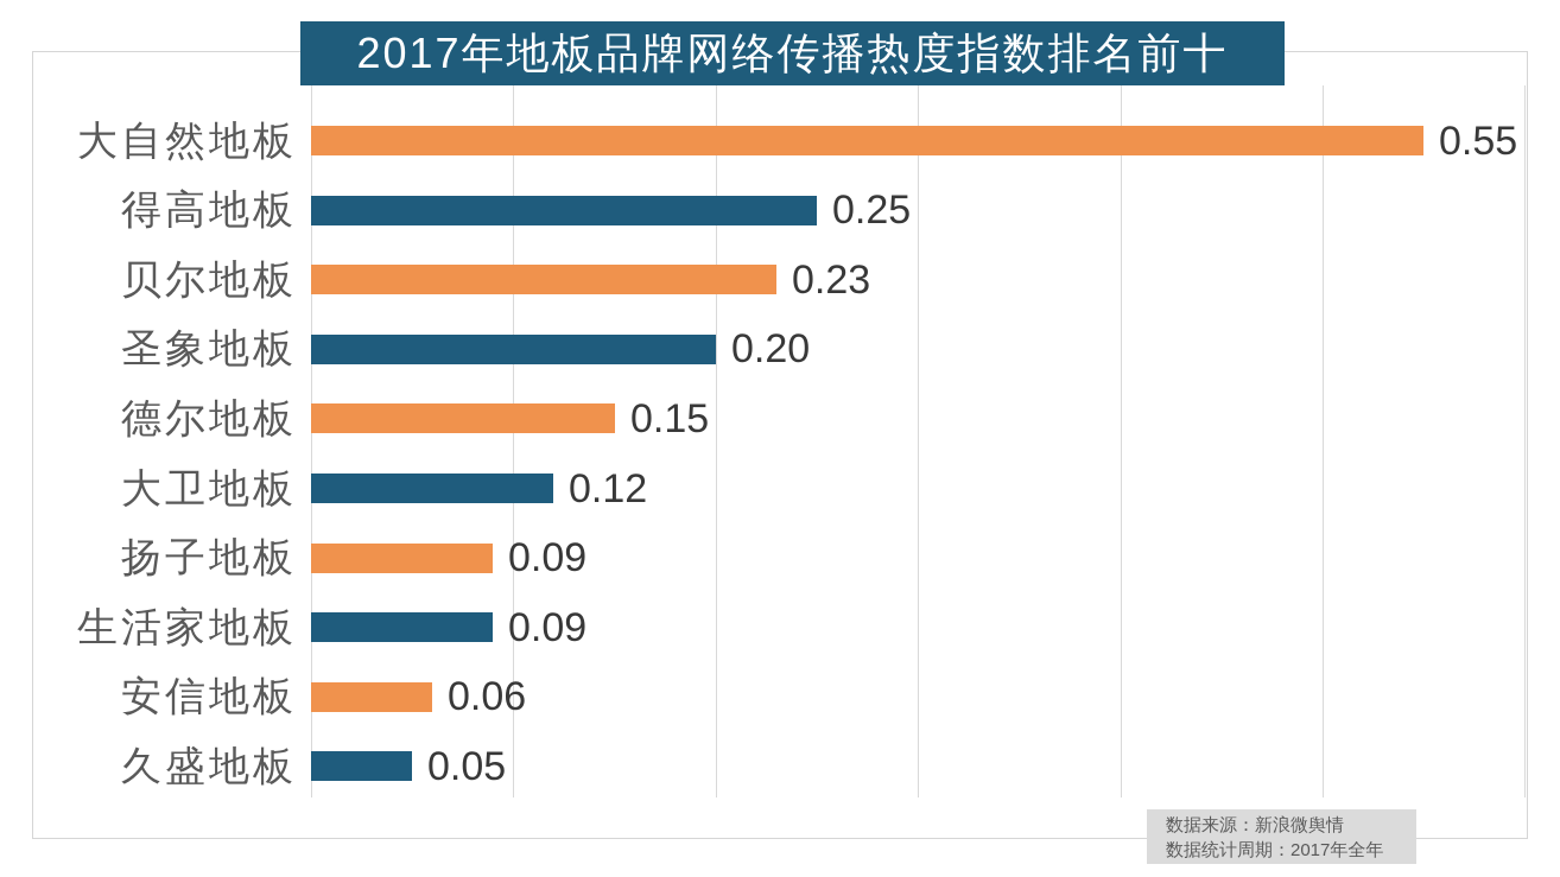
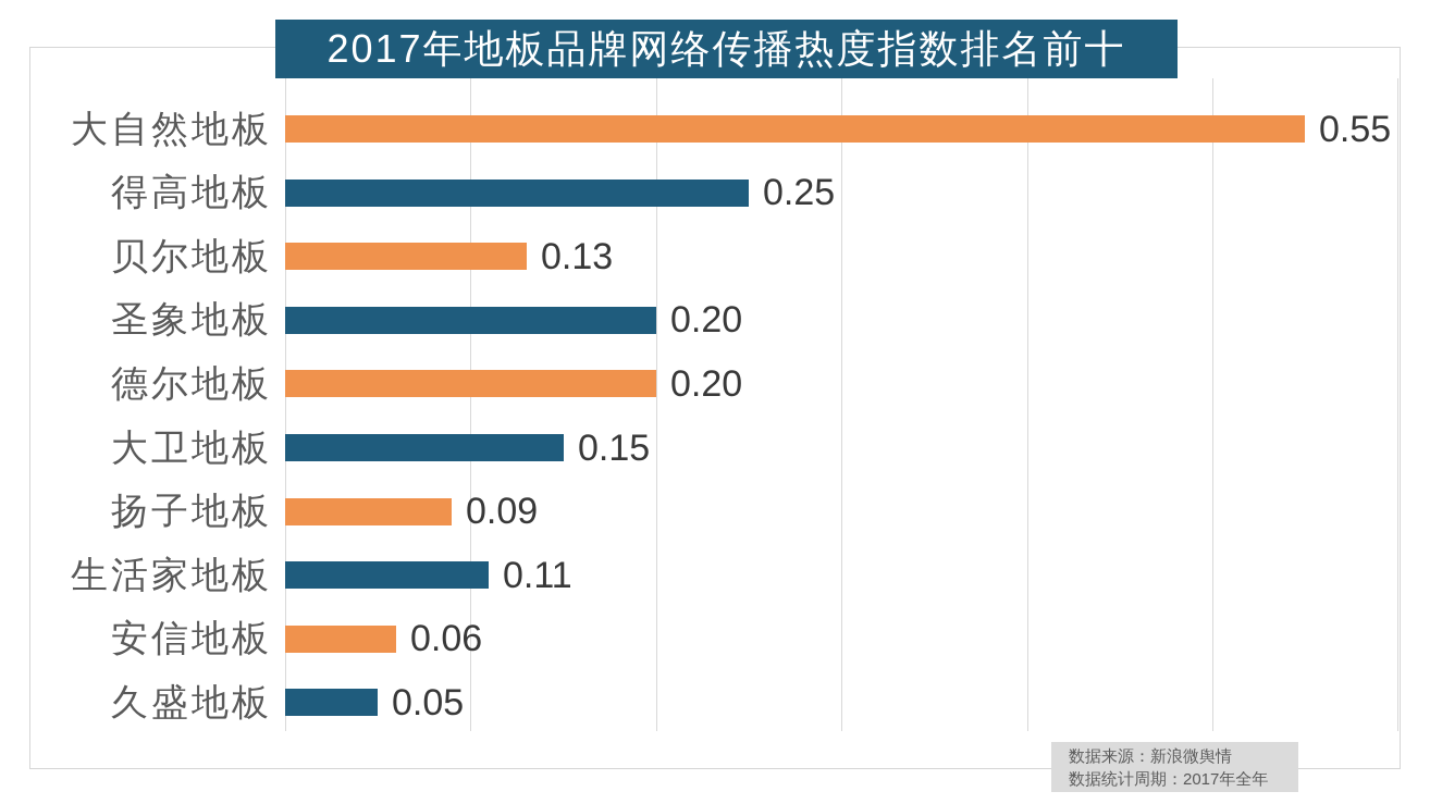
贝尔地板: 0.23 -> 0.13
德尔地板: 0.15 -> 0.20
大卫地板: 0.12 -> 0.15
生活家地板: 0.09 -> 0.11
